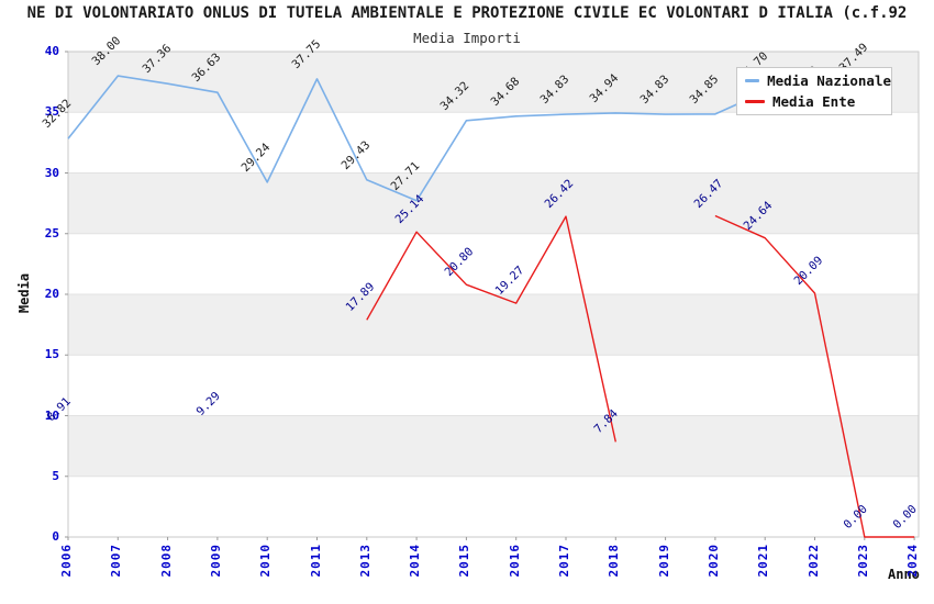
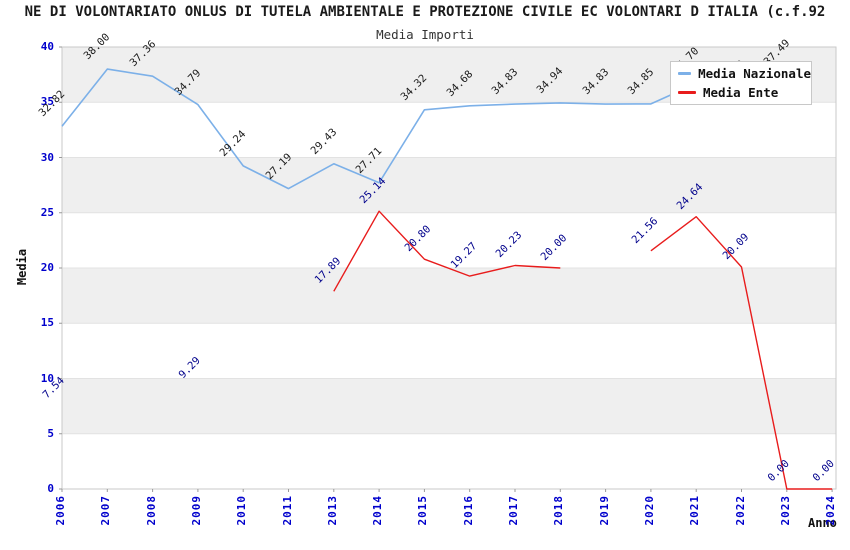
Media Ente/2006: 8.91 -> 7.54
Media Nazionale/2009: 36.63 -> 34.79
Media Nazionale/2011: 37.75 -> 27.19
Media Ente/2017: 26.42 -> 20.23
Media Ente/2018: 7.84 -> 20.00
Media Ente/2020: 26.47 -> 21.56
